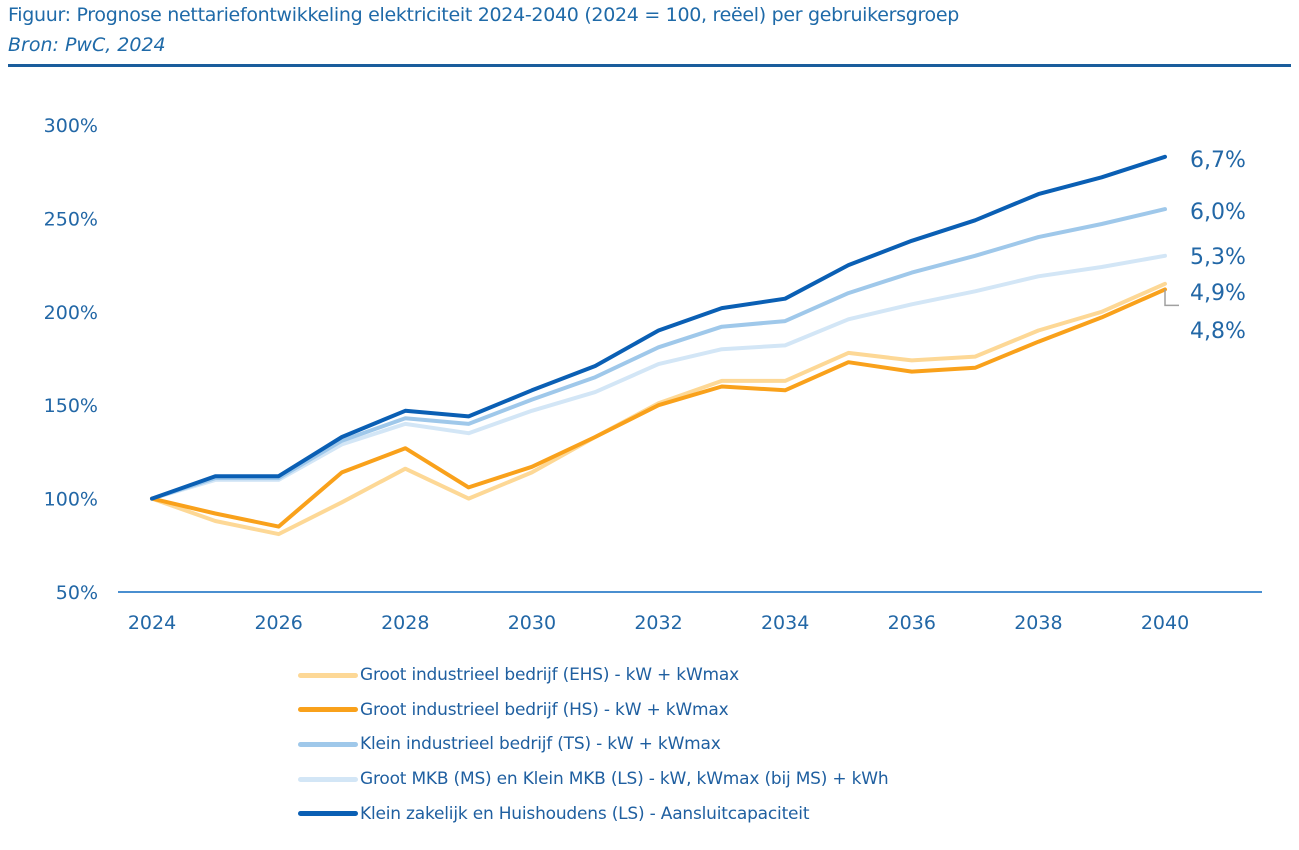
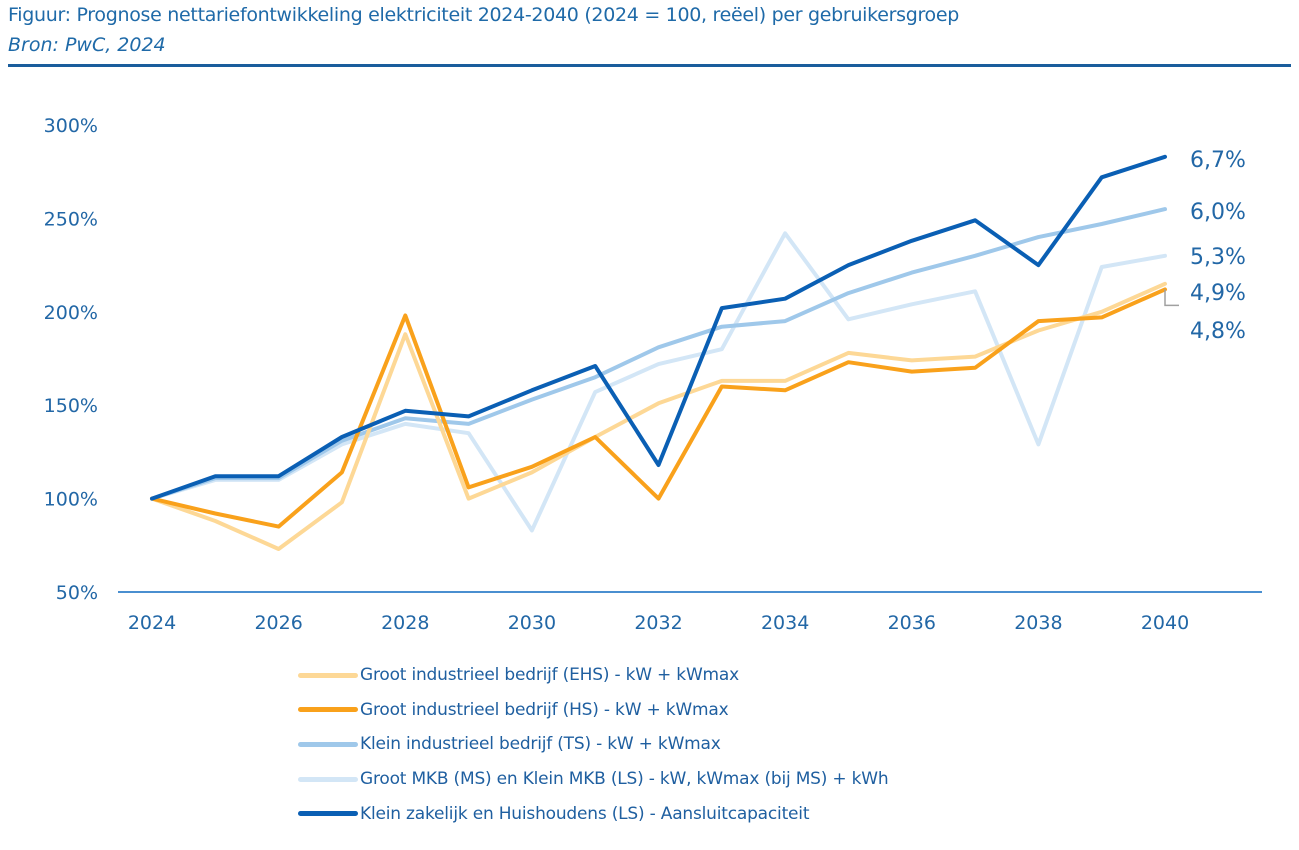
Groot industrieel bedrijf (EHS) - kW + kWmax/2026: 81% -> 73%
Groot industrieel bedrijf (EHS) - kW + kWmax/2028: 116% -> 188%
Groot industrieel bedrijf (HS) - kW + kWmax/2028: 127% -> 198%
Groot MKB (MS) en Klein MKB (LS) - kW, kWmax (bij MS) + kWh/2030: 147% -> 83%
Groot industrieel bedrijf (HS) - kW + kWmax/2032: 150% -> 100%
Klein zakelijk en Huishoudens (LS) - Aansluitcapaciteit/2032: 190% -> 118%
Groot MKB (MS) en Klein MKB (LS) - kW, kWmax (bij MS) + kWh/2034: 182% -> 242%
Groot industrieel bedrijf (HS) - kW + kWmax/2038: 184% -> 195%
Groot MKB (MS) en Klein MKB (LS) - kW, kWmax (bij MS) + kWh/2038: 219% -> 129%
Klein zakelijk en Huishoudens (LS) - Aansluitcapaciteit/2038: 263% -> 225%
